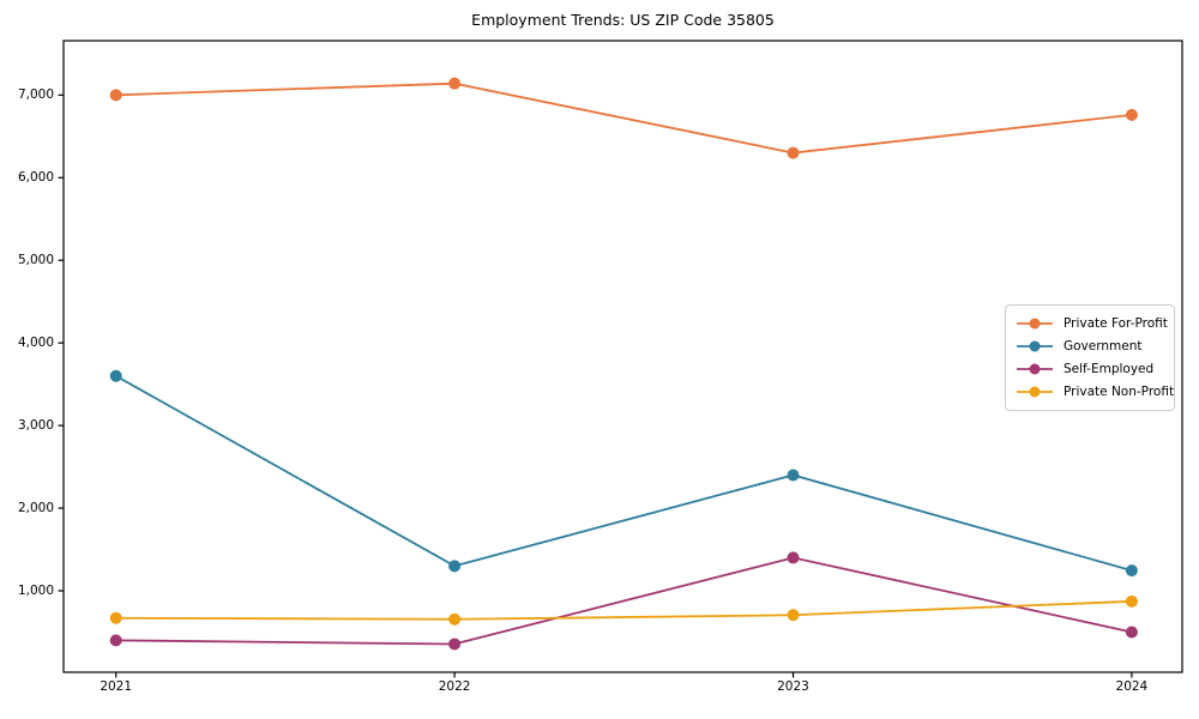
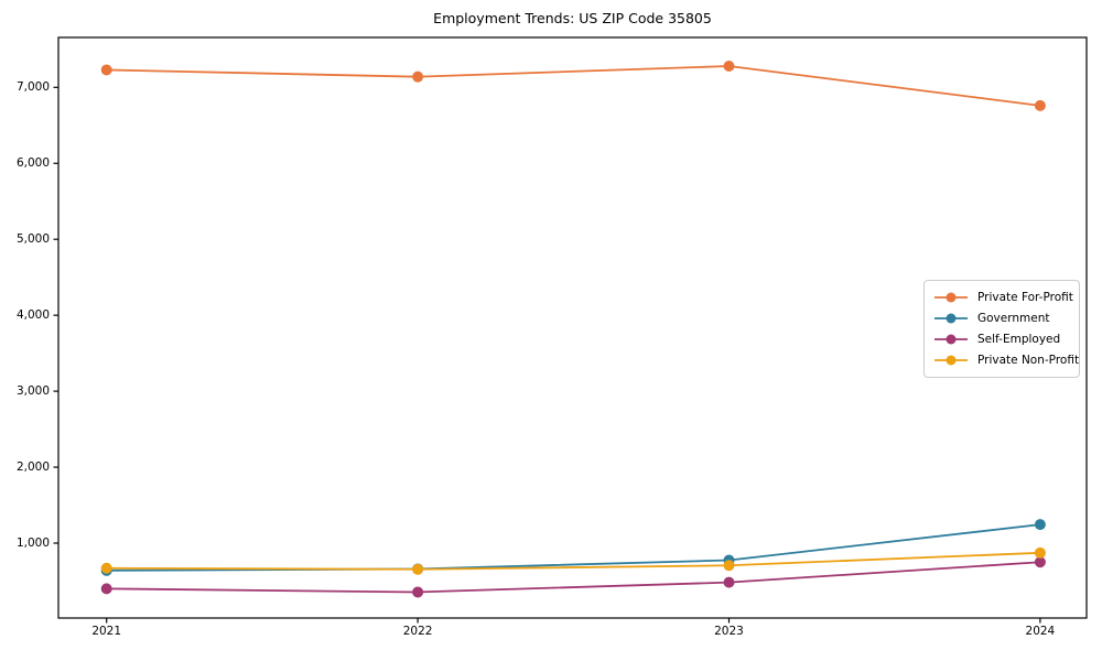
Private For-Profit/2021: 7000 -> 7200
Government/2021: 3600 -> 600
Government/2022: 1300 -> 700
Private For-Profit/2023: 6300 -> 7300
Government/2023: 2400 -> 800
Self-Employed/2023: 1400 -> 500
Self-Employed/2024: 500 -> 800
